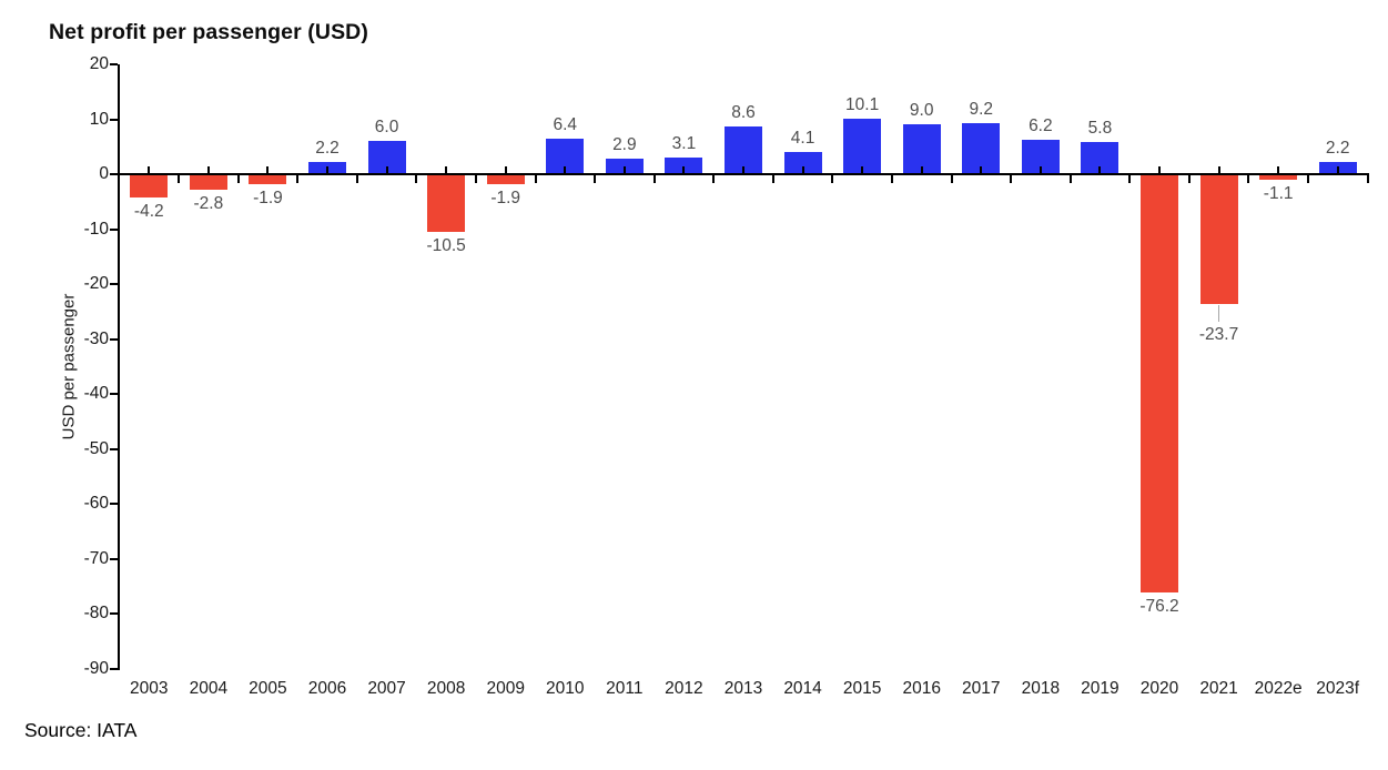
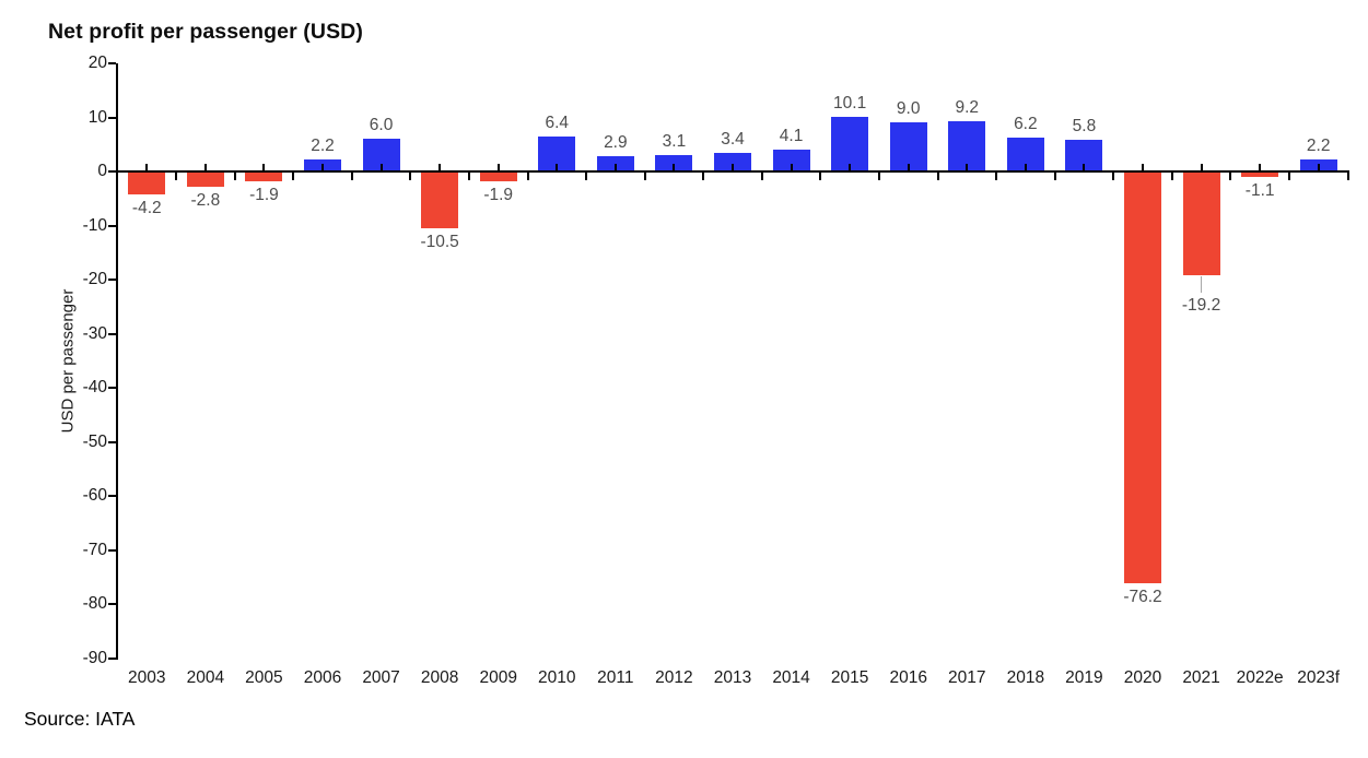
2013: 8.6 -> 3.4
2021: -23.7 -> -19.2
